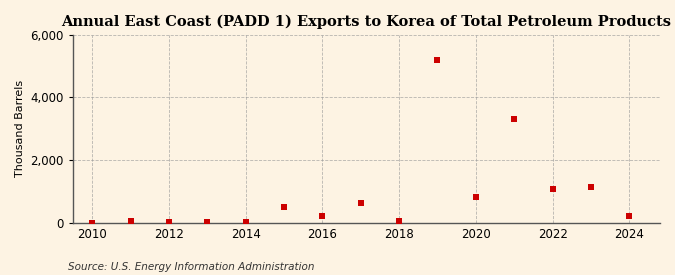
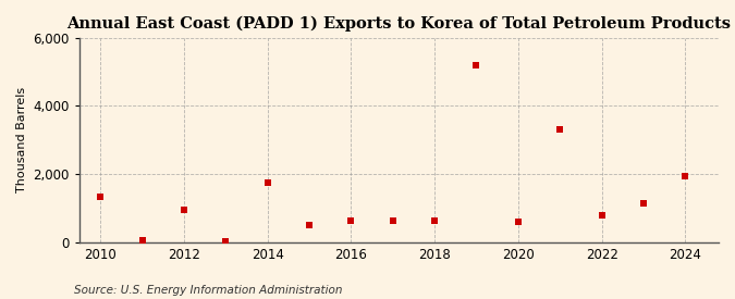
2010: 0 -> 1,350
2012: 30 -> 950
2014: 20 -> 1,750
2016: 230 -> 650
2018: 50 -> 650
2020: 830 -> 600
2022: 1,070 -> 800
2024: 230 -> 1,950
